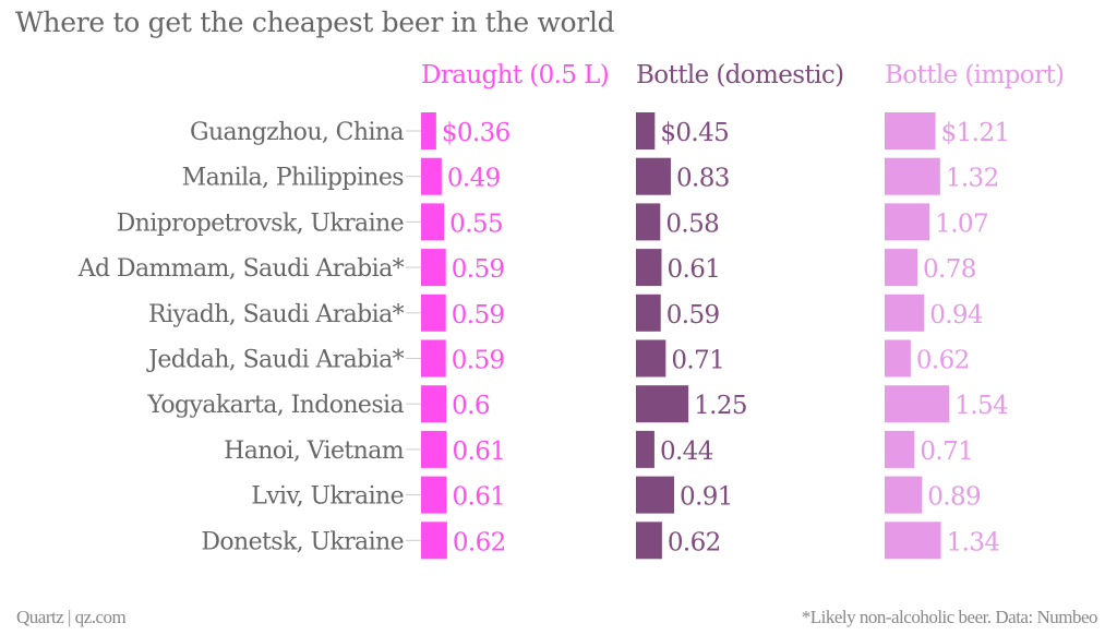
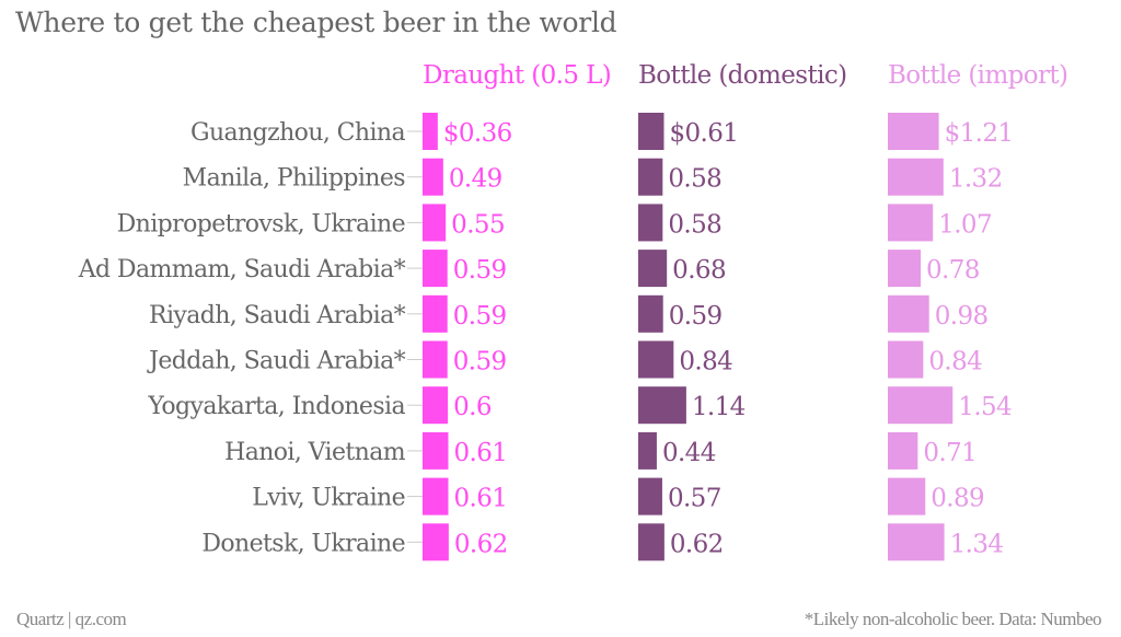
Bottle (domestic)/Guangzhou, China: $0.45 -> $0.61
Bottle (domestic)/Manila, Philippines: 0.83 -> 0.58
Bottle (domestic)/Ad Dammam, Saudi Arabia*: 0.61 -> 0.68
Bottle (import)/Riyadh, Saudi Arabia*: 0.94 -> 0.98
Bottle (domestic)/Jeddah, Saudi Arabia*: 0.71 -> 0.84
Bottle (import)/Jeddah, Saudi Arabia*: 0.62 -> 0.84
Bottle (domestic)/Yogyakarta, Indonesia: 1.25 -> 1.14
Bottle (domestic)/Lviv, Ukraine: 0.91 -> 0.57
